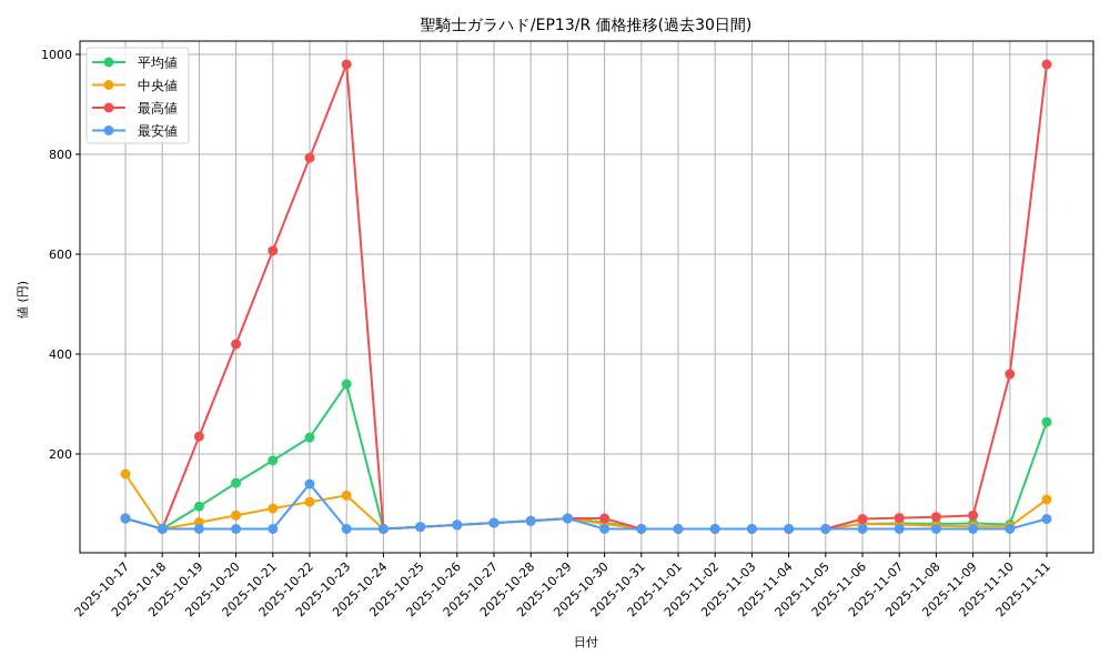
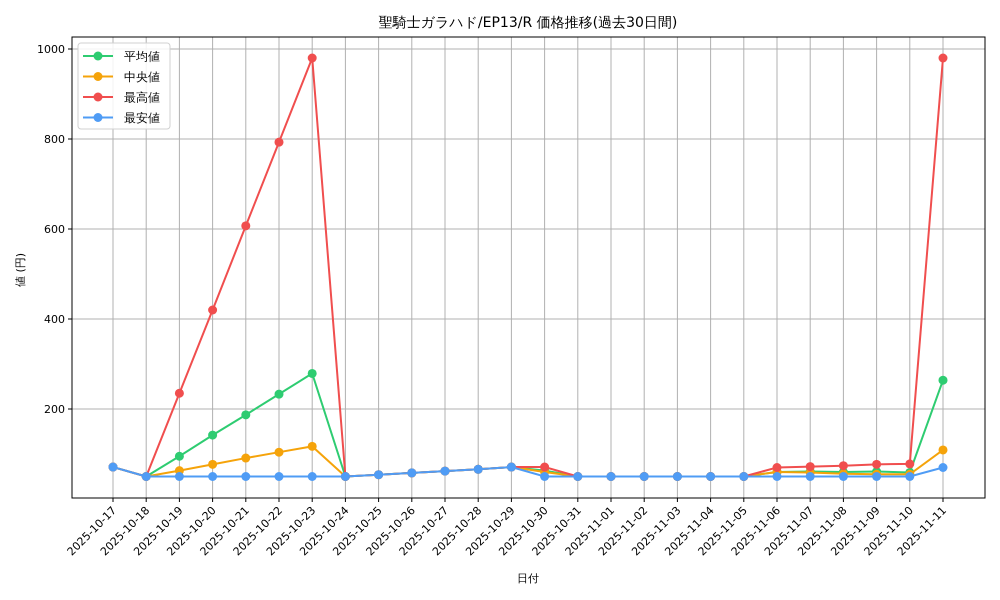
中央値/2025-10-17: 160 -> 70
最安値/2025-10-22: 140 -> 50
平均値/2025-10-23: 340 -> 280
最高値/2025-11-10: 360 -> 80
